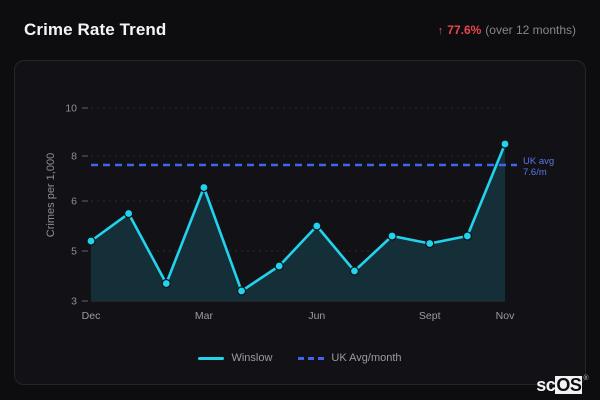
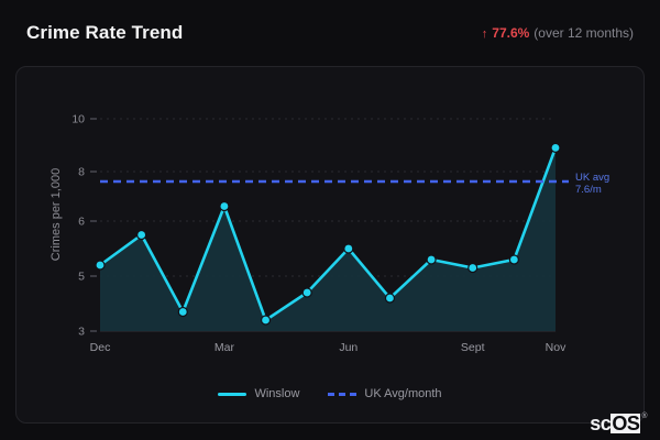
Nov: 8.5 -> 8.9
